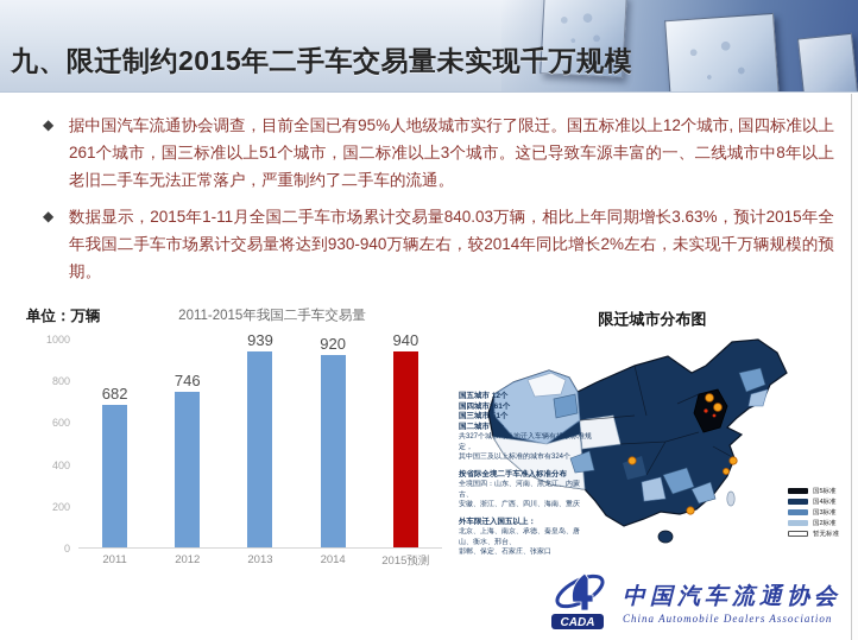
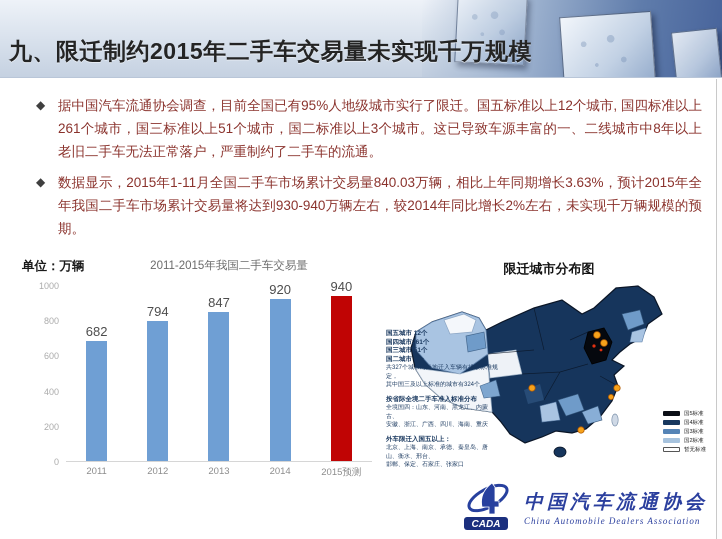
2012: 746 -> 794
2013: 939 -> 847
